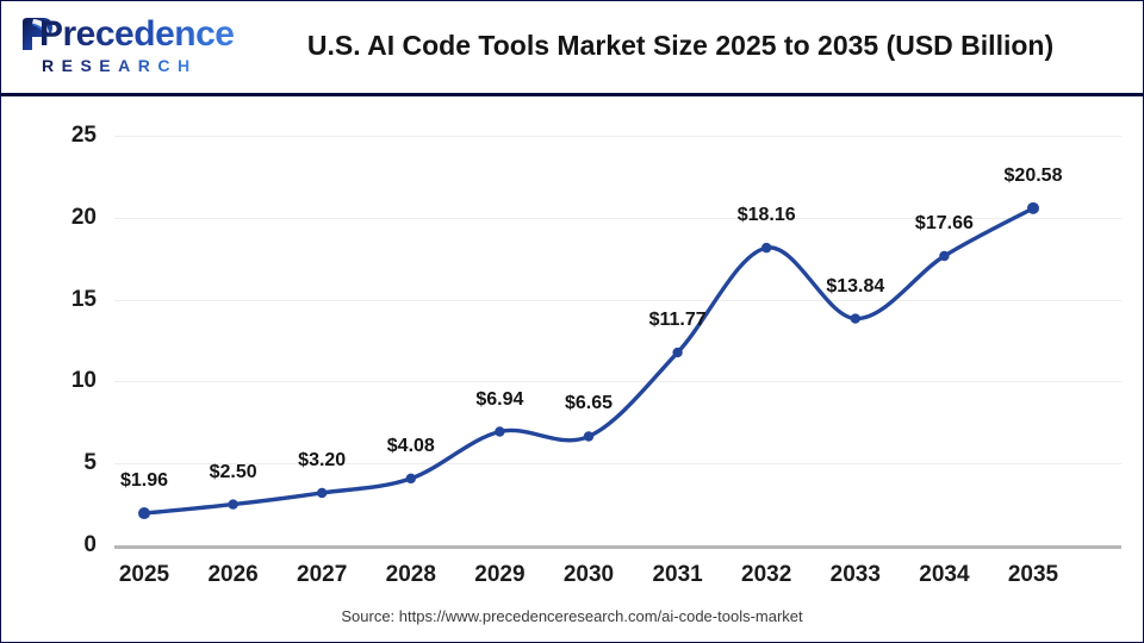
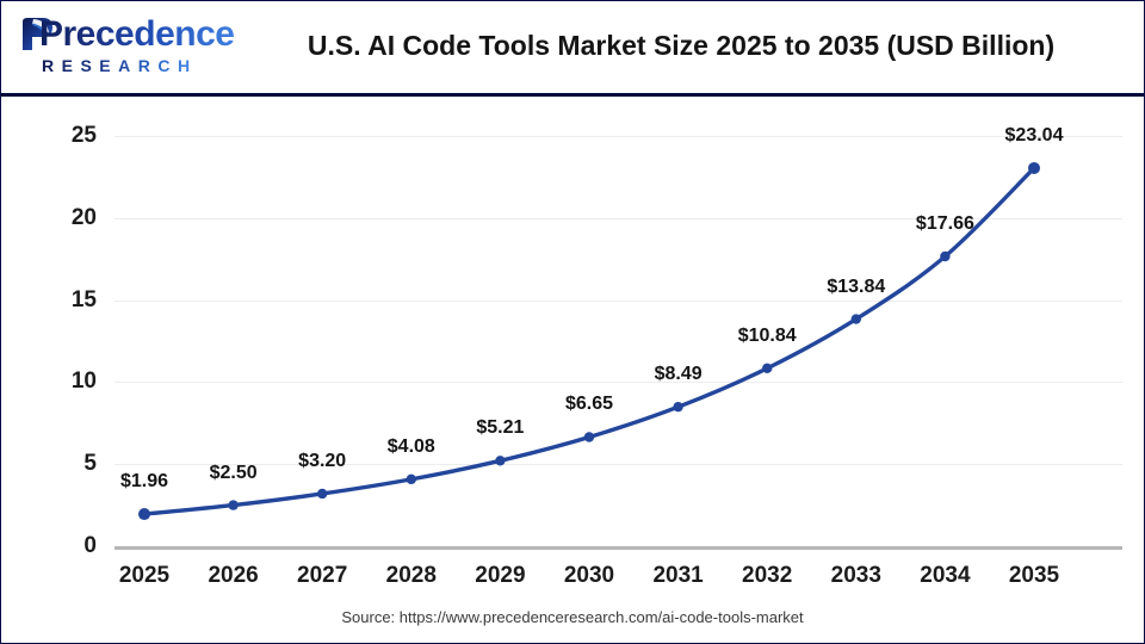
2029: $6.94 -> $5.21
2031: $11.77 -> $8.49
2032: $18.16 -> $10.84
2035: $20.58 -> $23.04
